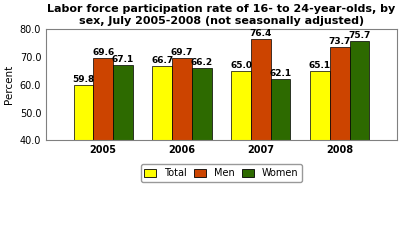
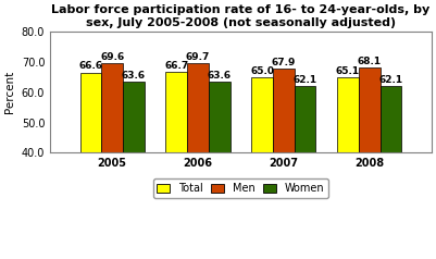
Total/2005: 59.8 -> 66.6
Women/2005: 67.1 -> 63.6
Women/2006: 66.2 -> 63.6
Men/2007: 76.4 -> 67.9
Men/2008: 73.7 -> 68.1
Women/2008: 75.7 -> 62.1
